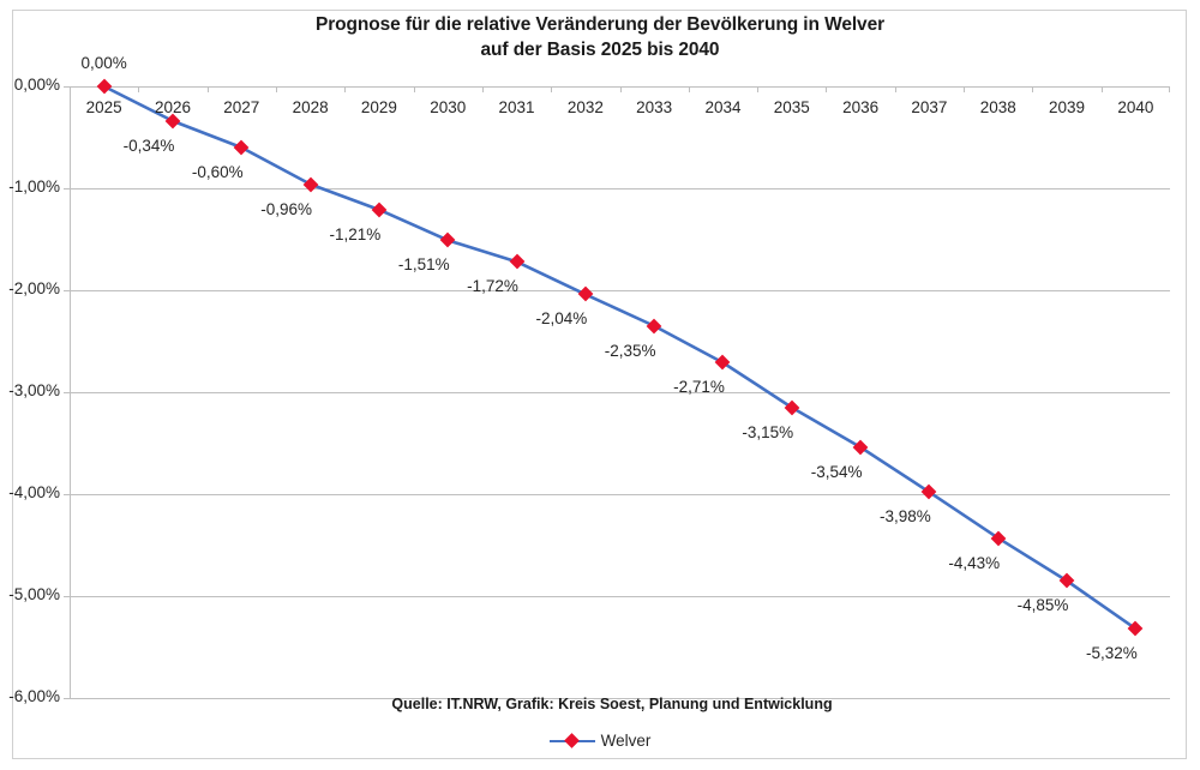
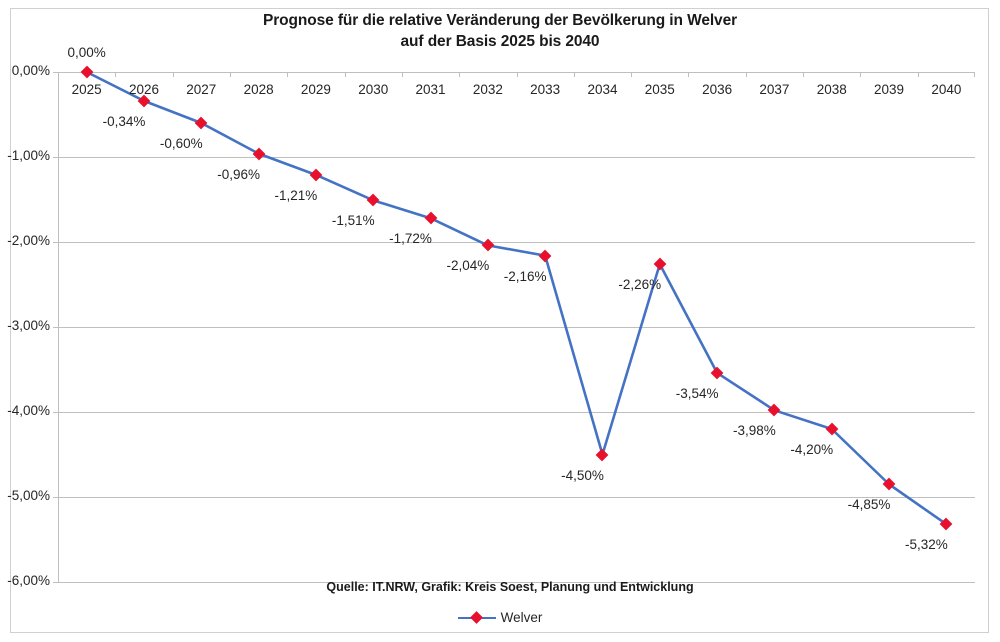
2033: -2,35% -> -2,16%
2034: -2,71% -> -4,50%
2035: -3,15% -> -2,26%
2038: -4,43% -> -4,20%
